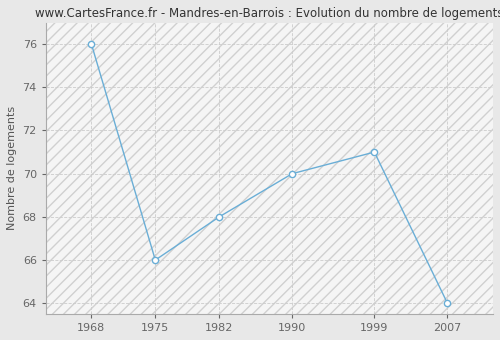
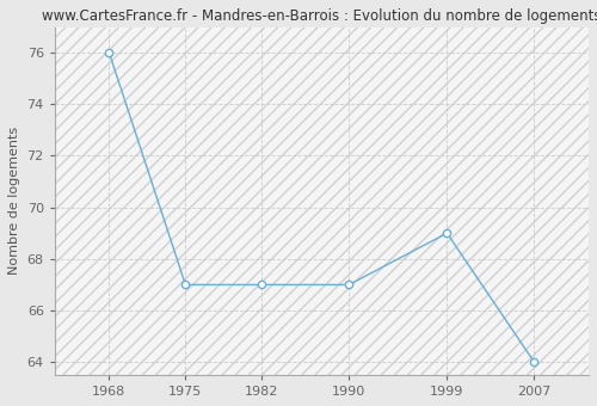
1975: 66 -> 67
1982: 68 -> 67
1990: 70 -> 67
1999: 71 -> 69
